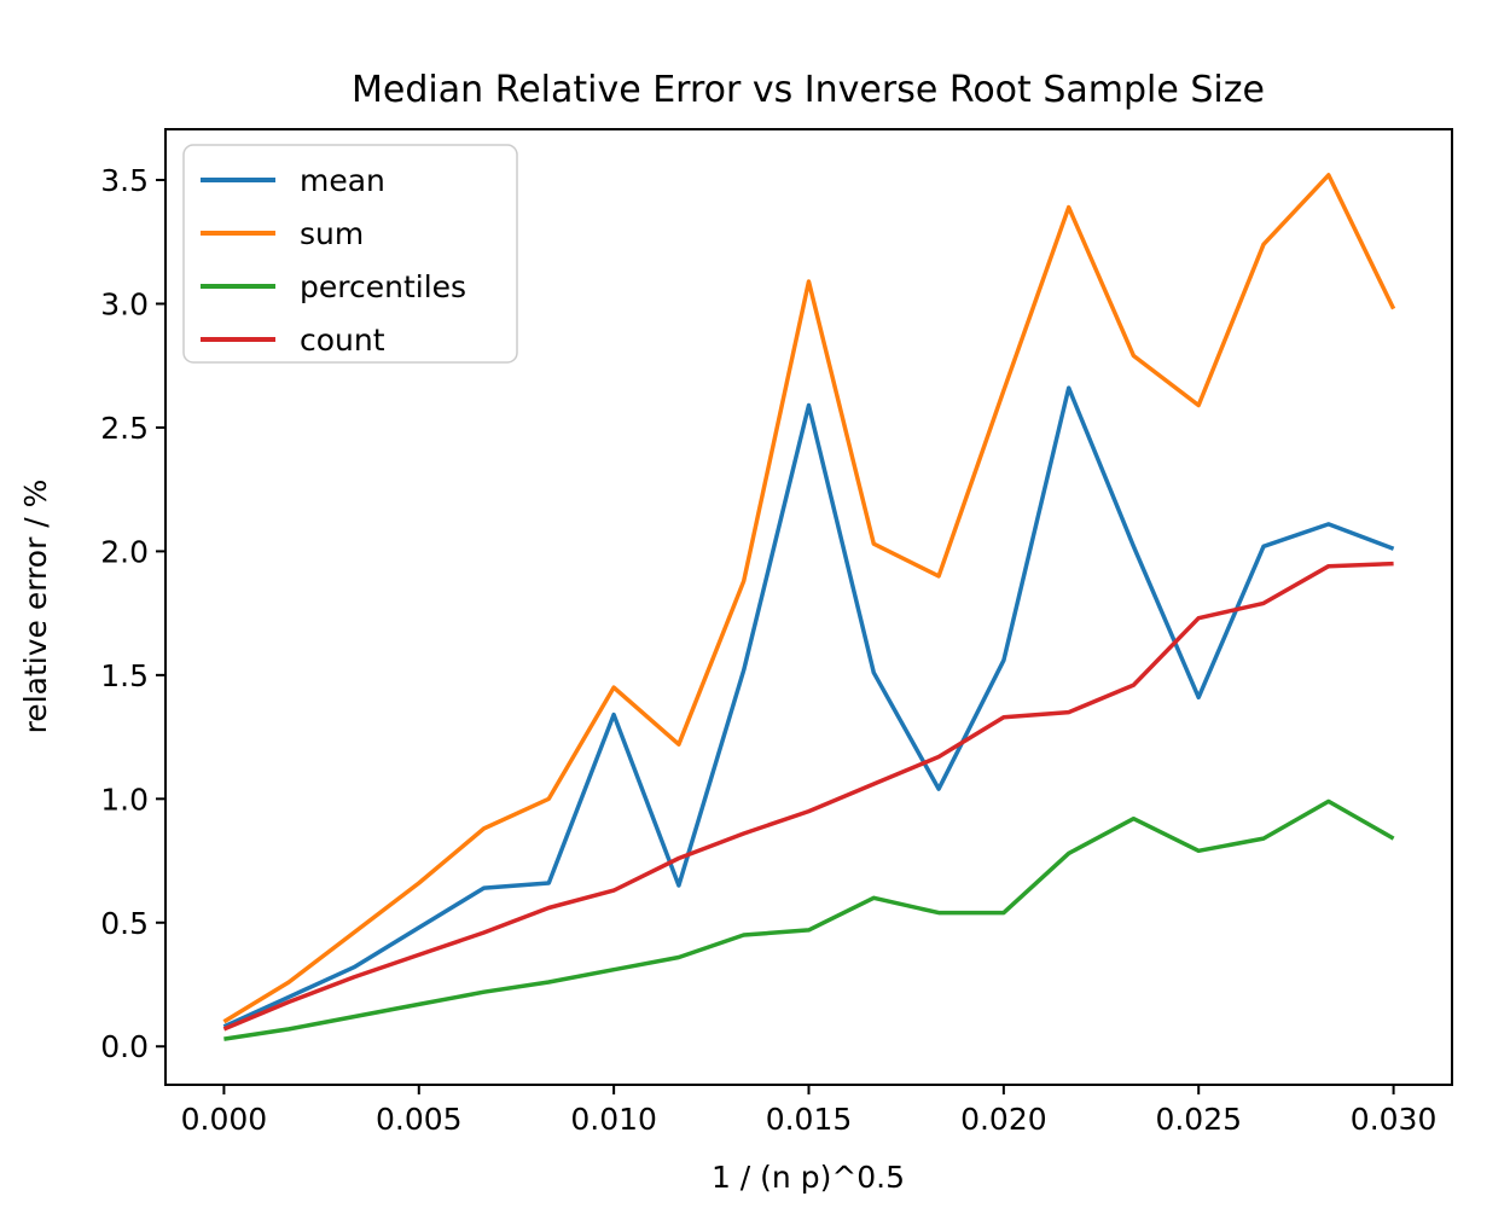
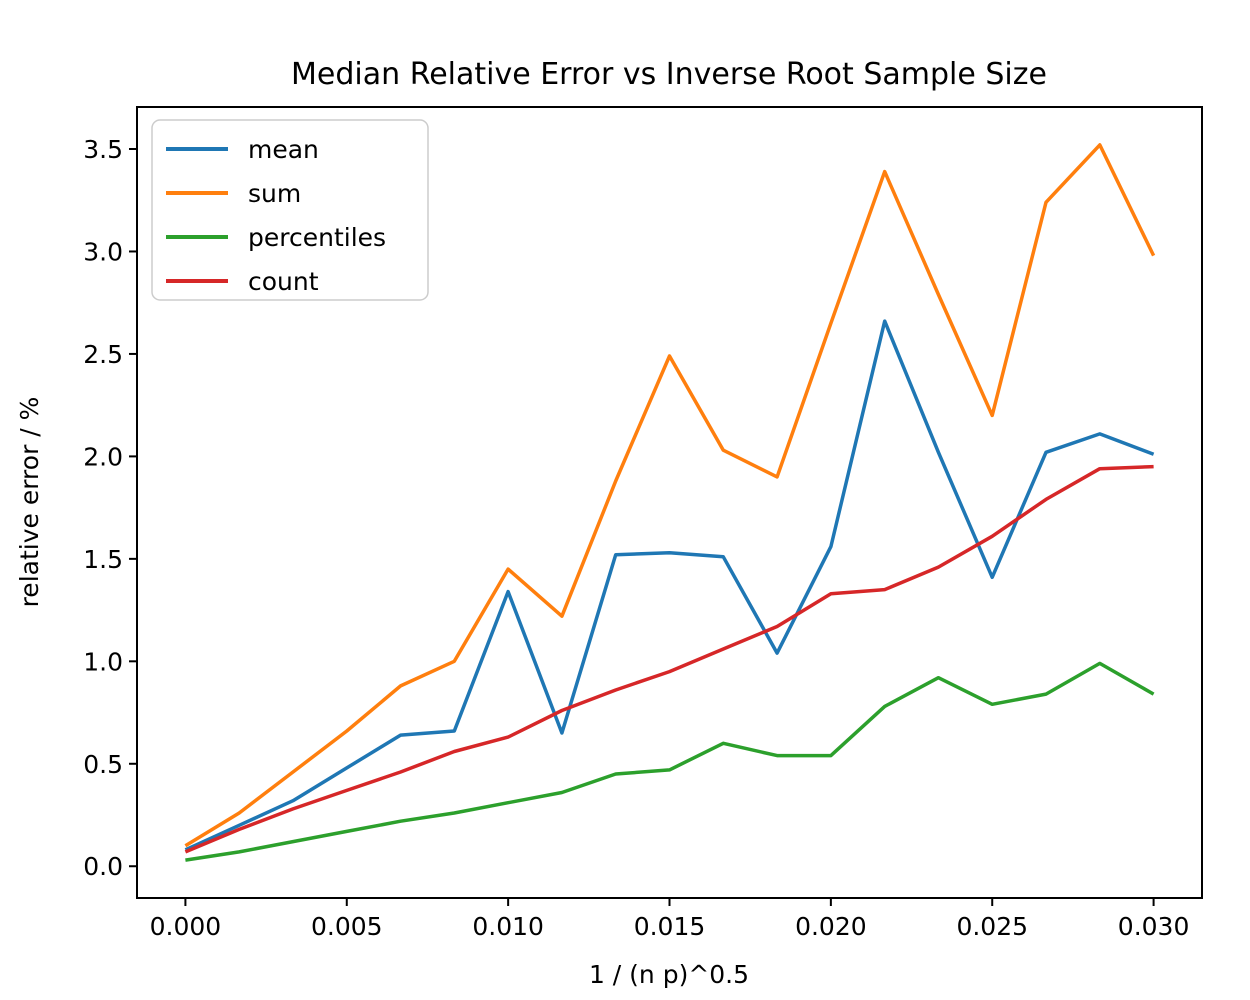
mean/0.015: 2.59 -> 1.53
sum/0.015: 3.09 -> 2.49
sum/0.025: 2.59 -> 2.20
count/0.025: 1.73 -> 1.61
